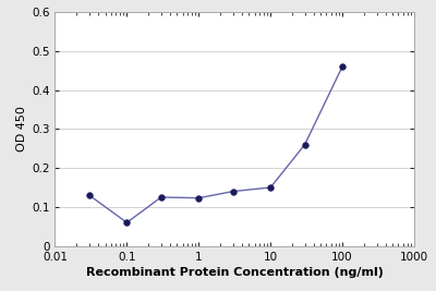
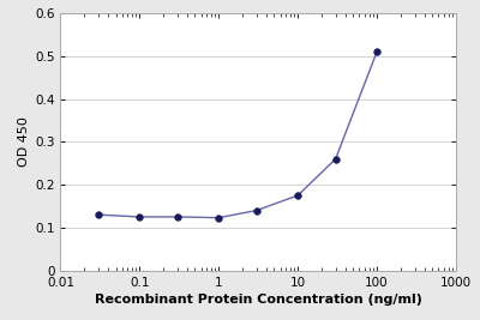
0.1: 0.060 -> 0.125
10: 0.150 -> 0.175
100: 0.460 -> 0.510
